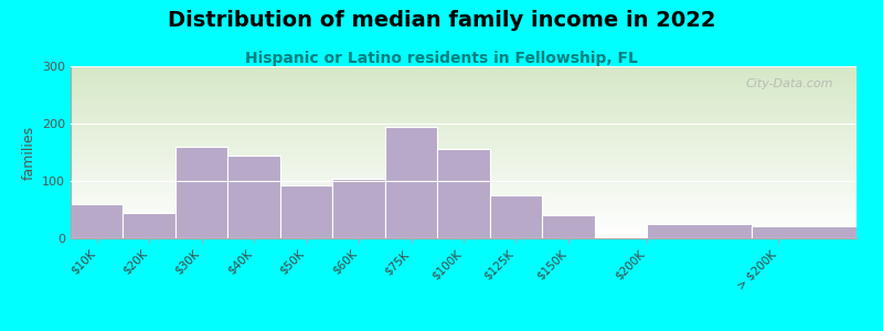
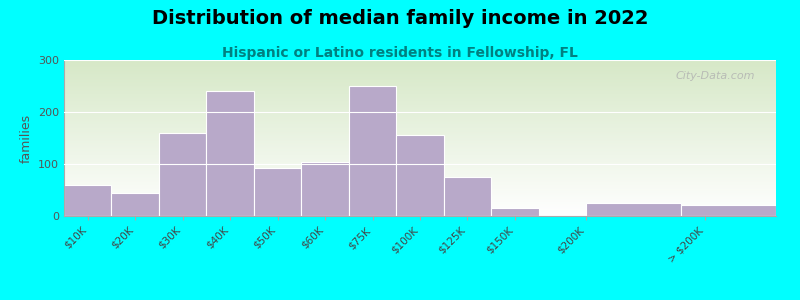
$40K: 145 -> 240
$75K: 195 -> 250
$150K: 40 -> 16
